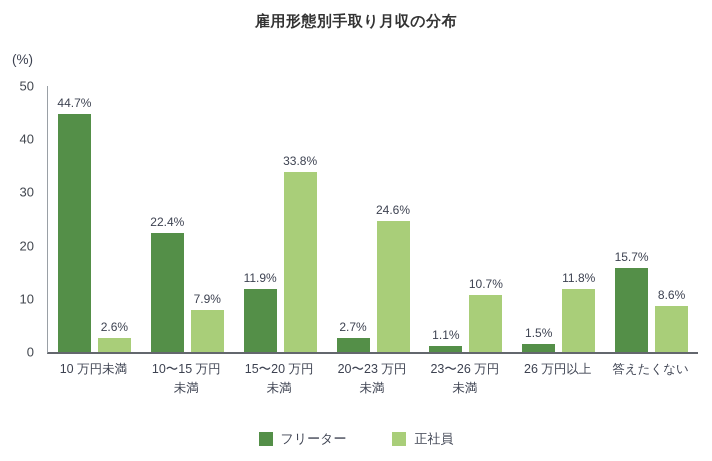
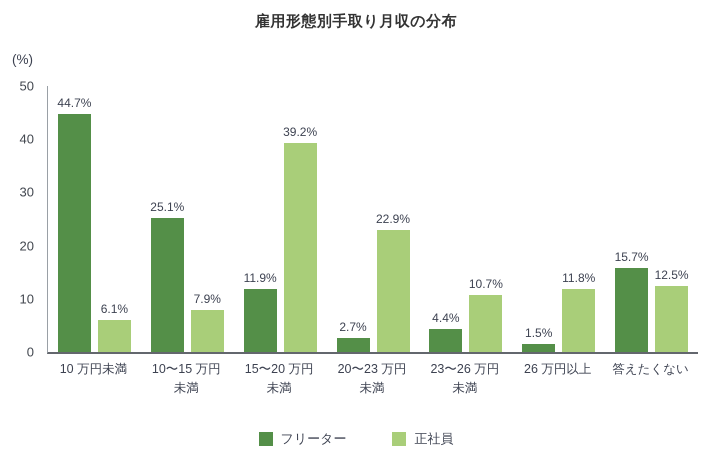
正社員/10 万円未満: 2.6% -> 6.1%
フリーター/10〜15 万円 未満: 22.4% -> 25.1%
正社員/15〜20 万円 未満: 33.8% -> 39.2%
正社員/20〜23 万円 未満: 24.6% -> 22.9%
フリーター/23〜26 万円 未満: 1.1% -> 4.4%
正社員/答えたくない: 8.6% -> 12.5%
